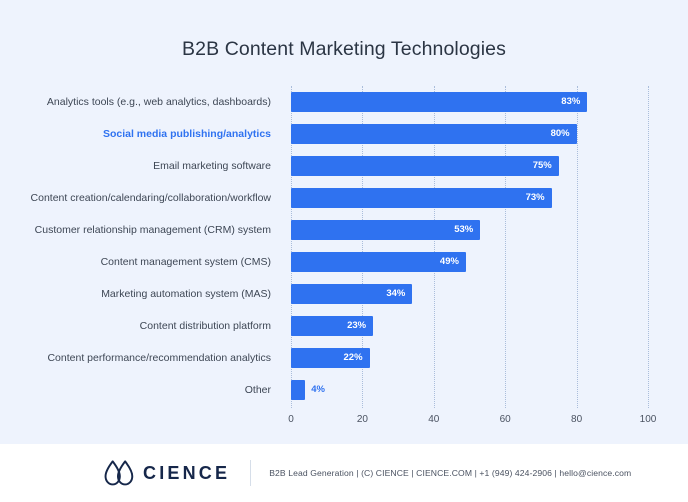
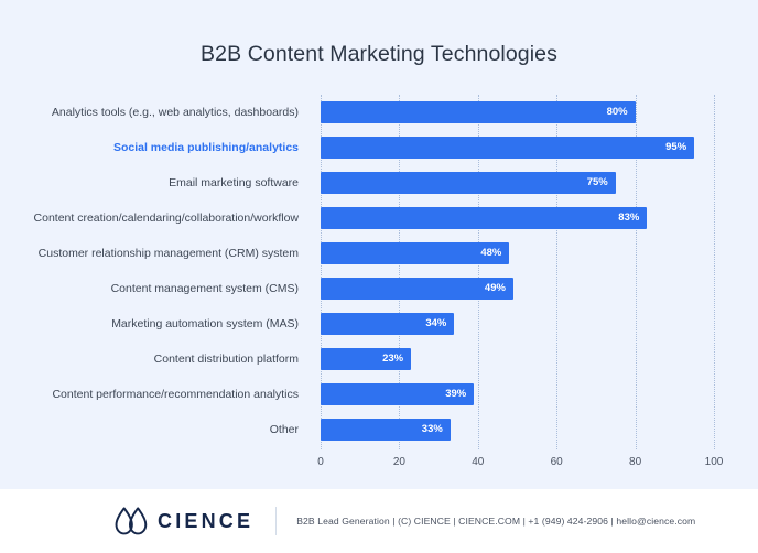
Analytics tools (e.g., web analytics, dashboards): 83% -> 80%
Social media publishing/analytics: 80% -> 95%
Content creation/calendaring/collaboration/workflow: 73% -> 83%
Customer relationship management (CRM) system: 53% -> 48%
Content performance/recommendation analytics: 22% -> 39%
Other: 4% -> 33%
